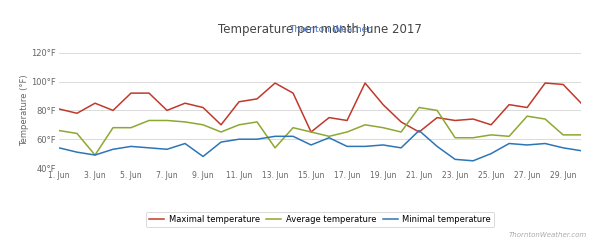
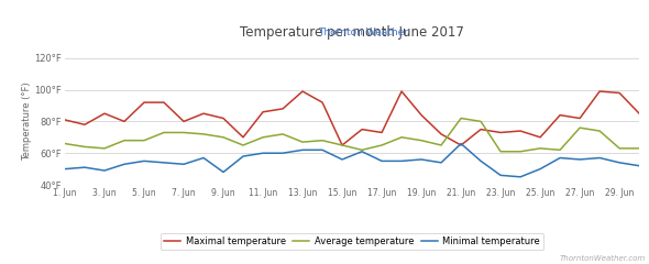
Minimal temperature/1. Jun: 54°F -> 50°F
Average temperature/3. Jun: 49°F -> 63°F
Average temperature/13. Jun: 54°F -> 67°F
